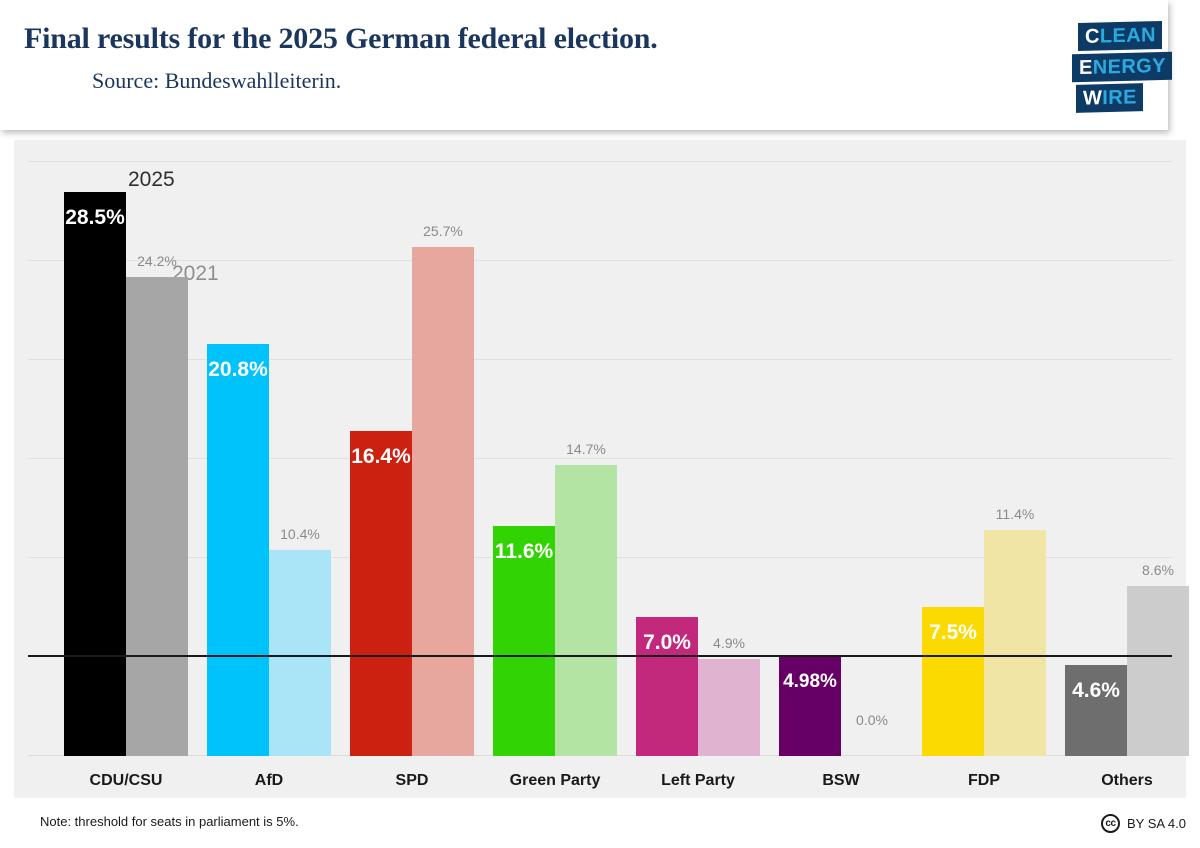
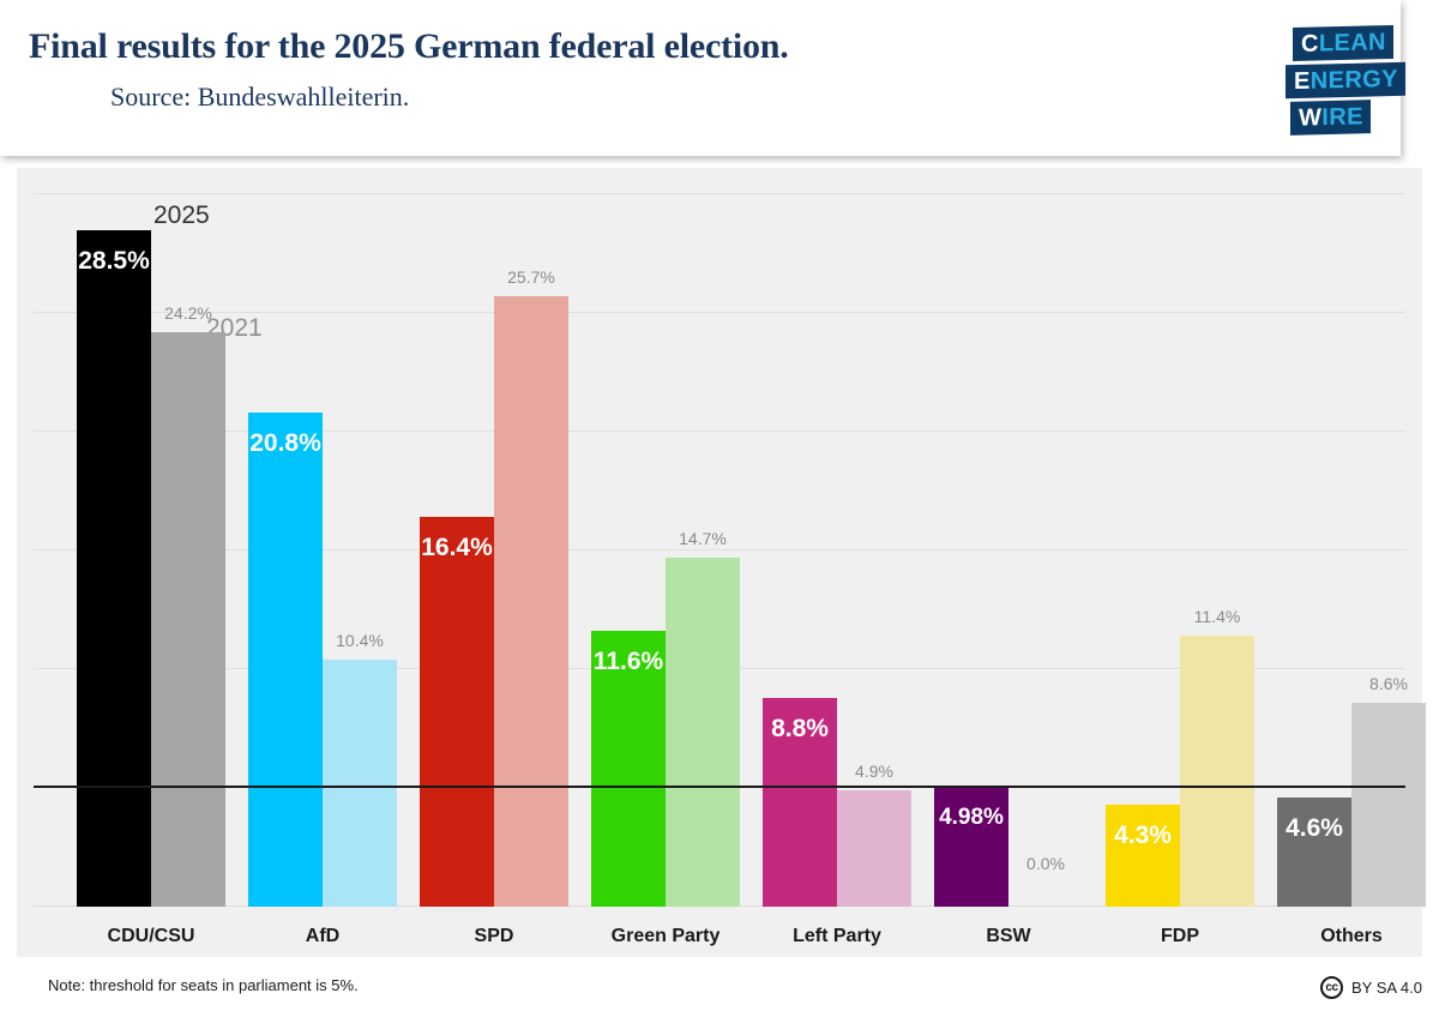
2025/Left Party: 7.0% -> 8.8%
2025/FDP: 7.5% -> 4.3%
